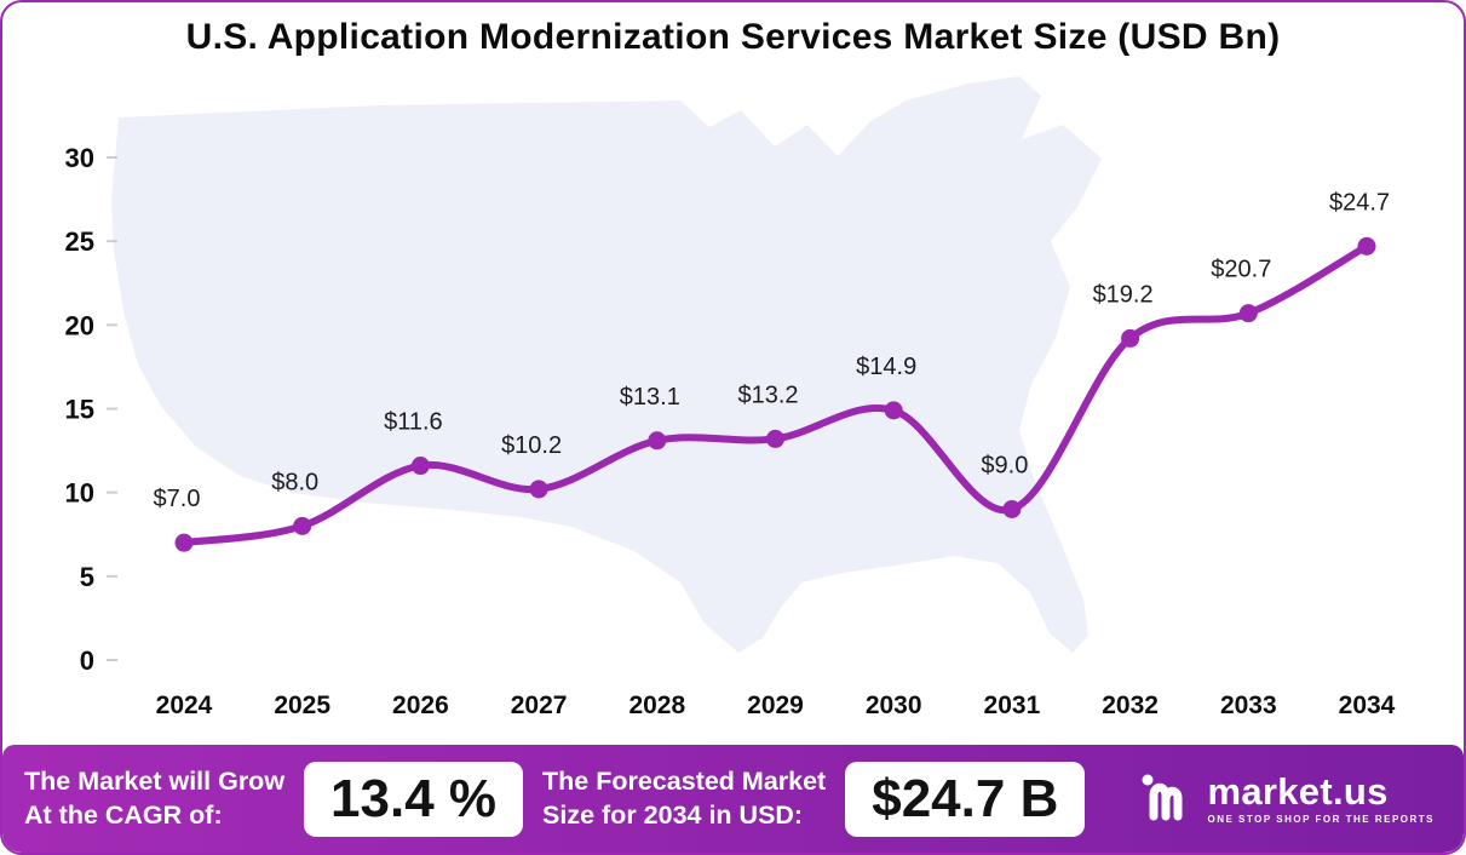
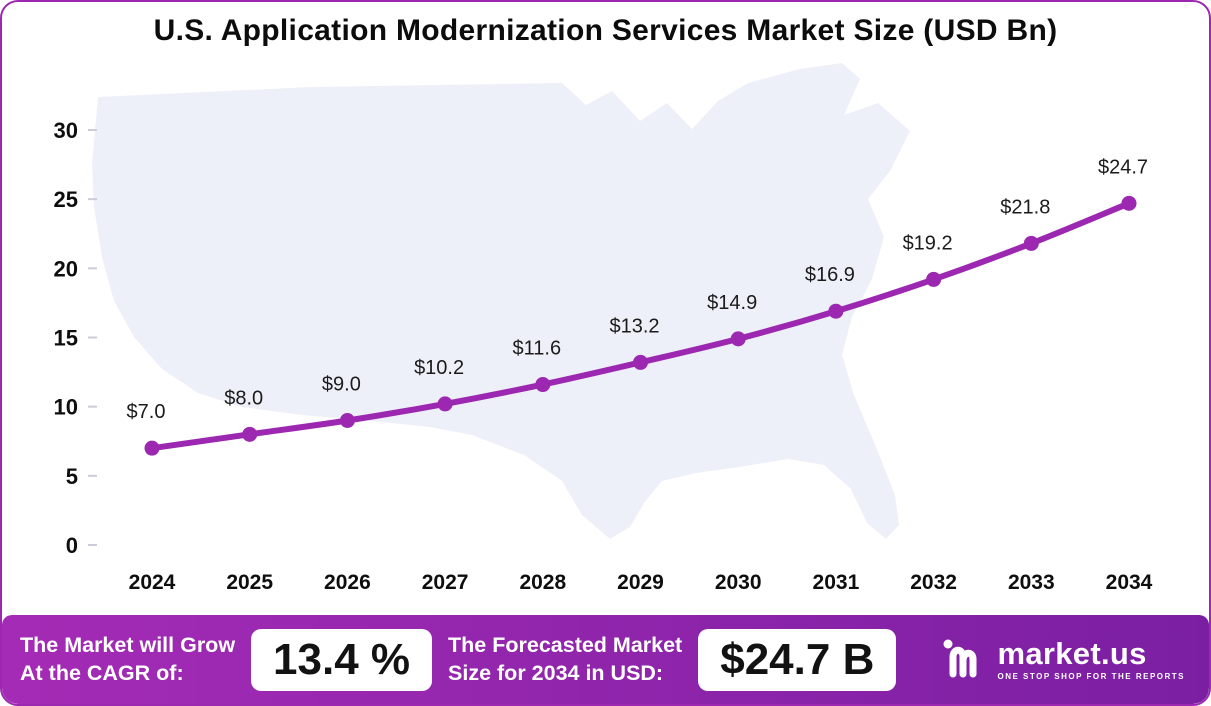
2026: $11.6 -> $9.0
2028: $13.1 -> $11.6
2031: $9.0 -> $16.9
2033: $20.7 -> $21.8
